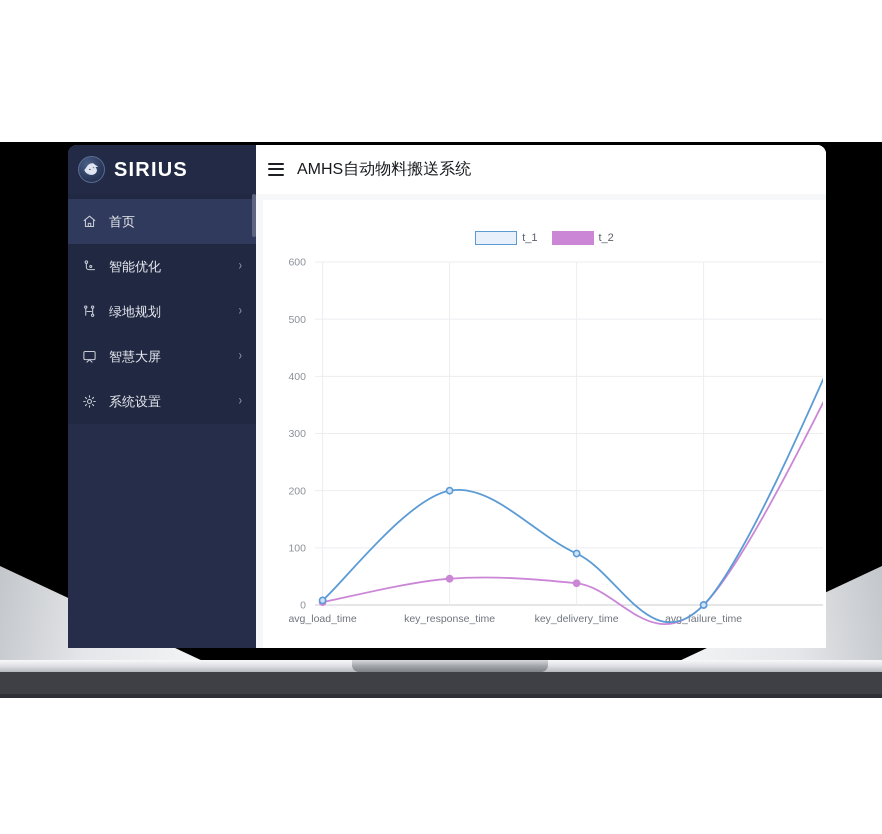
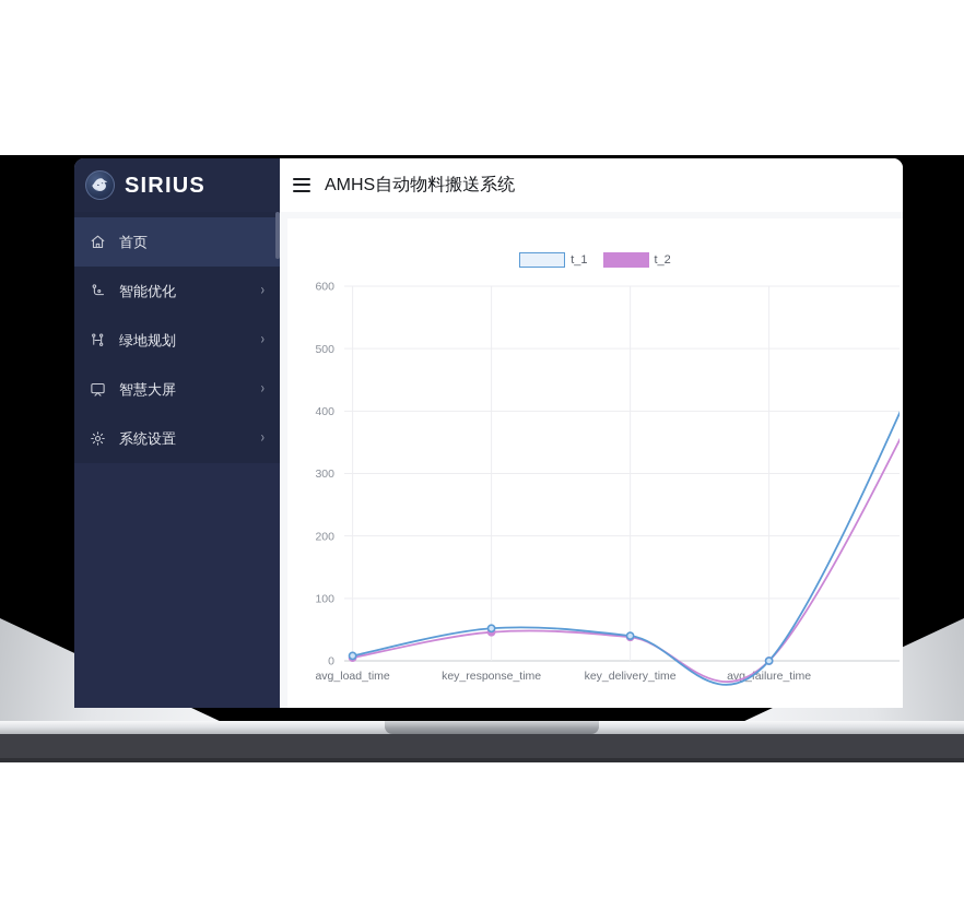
t_1/key_response_time: 200 -> 50
t_1/key_delivery_time: 90 -> 40
